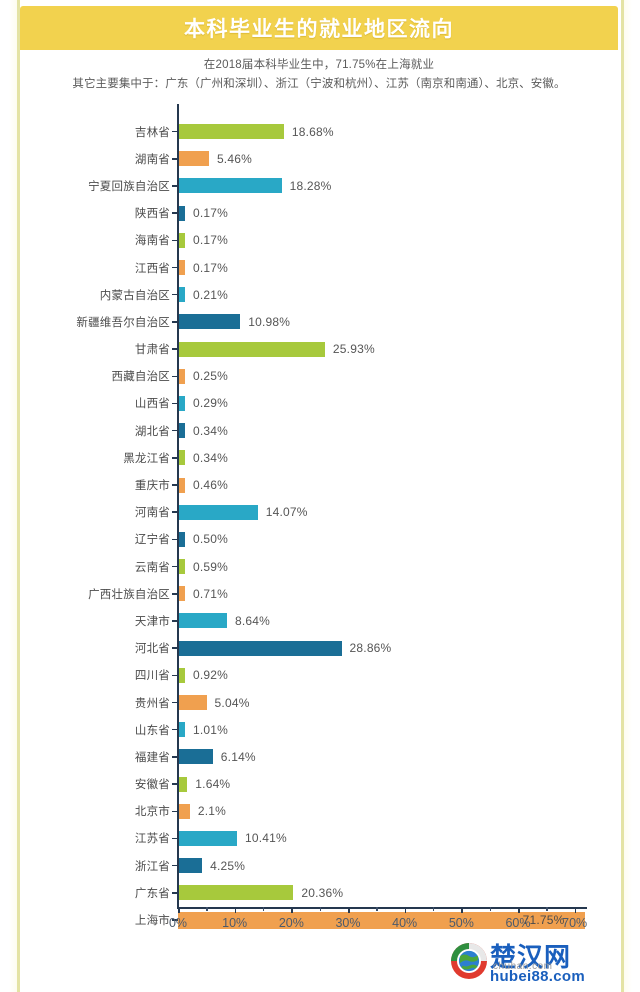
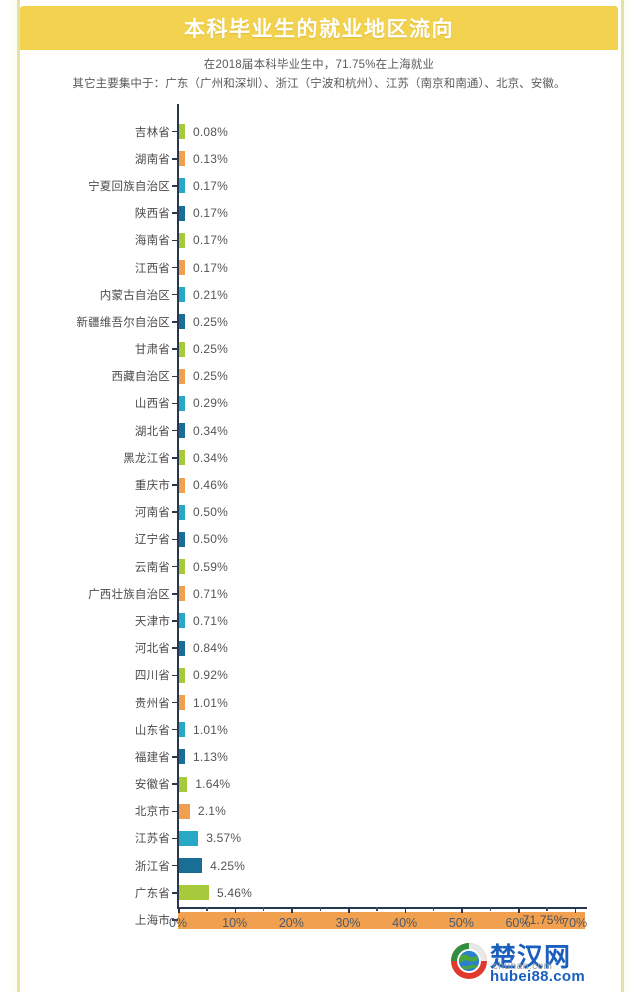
吉林省: 18.68% -> 0.08%
湖南省: 5.46% -> 0.13%
宁夏回族自治区: 18.28% -> 0.17%
新疆维吾尔自治区: 10.98% -> 0.25%
甘肃省: 25.93% -> 0.25%
河南省: 14.07% -> 0.50%
天津市: 8.64% -> 0.71%
河北省: 28.86% -> 0.84%
贵州省: 5.04% -> 1.01%
福建省: 6.14% -> 1.13%
江苏省: 10.41% -> 3.57%
广东省: 20.36% -> 5.46%
